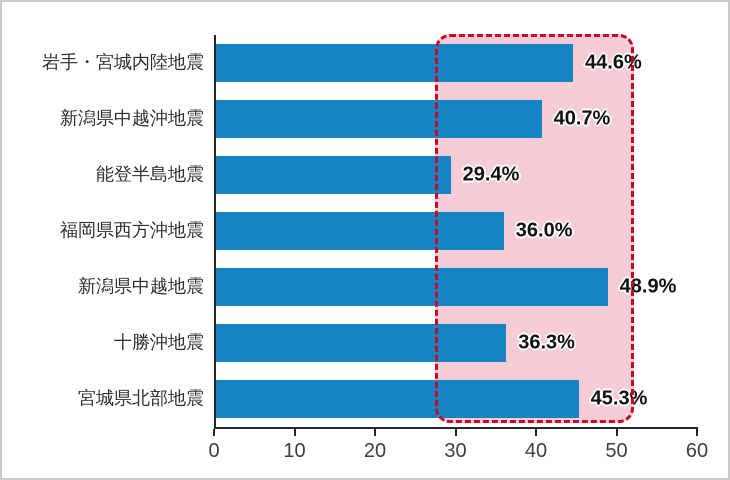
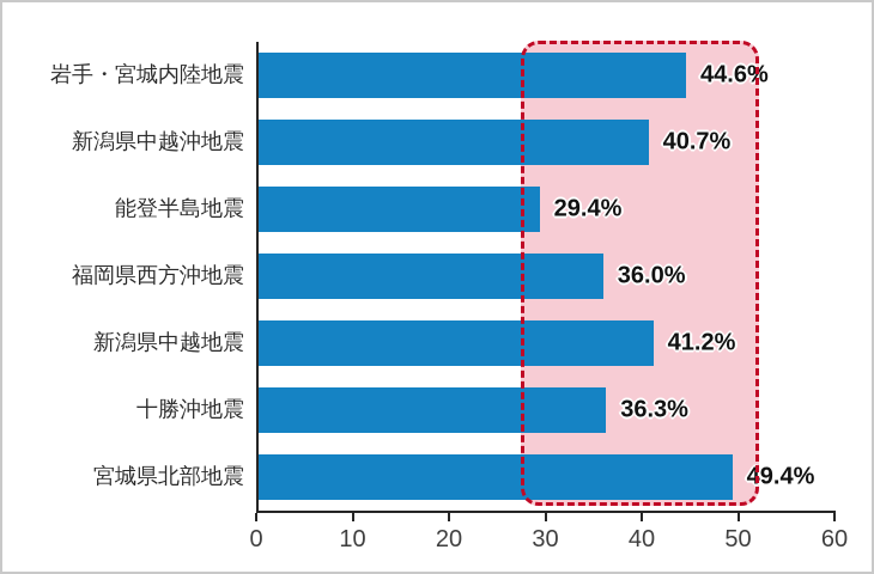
新潟県中越地震: 48.9% -> 41.2%
宮城県北部地震: 45.3% -> 49.4%
